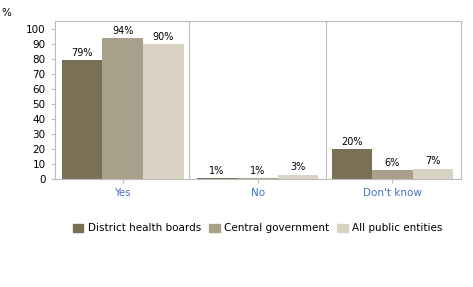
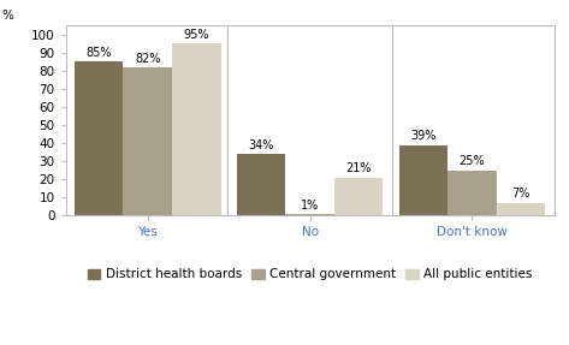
District health boards/Yes: 79% -> 85%
Central government/Yes: 94% -> 82%
All public entities/Yes: 90% -> 95%
District health boards/No: 1% -> 34%
All public entities/No: 3% -> 21%
District health boards/Don't know: 20% -> 39%
Central government/Don't know: 6% -> 25%
